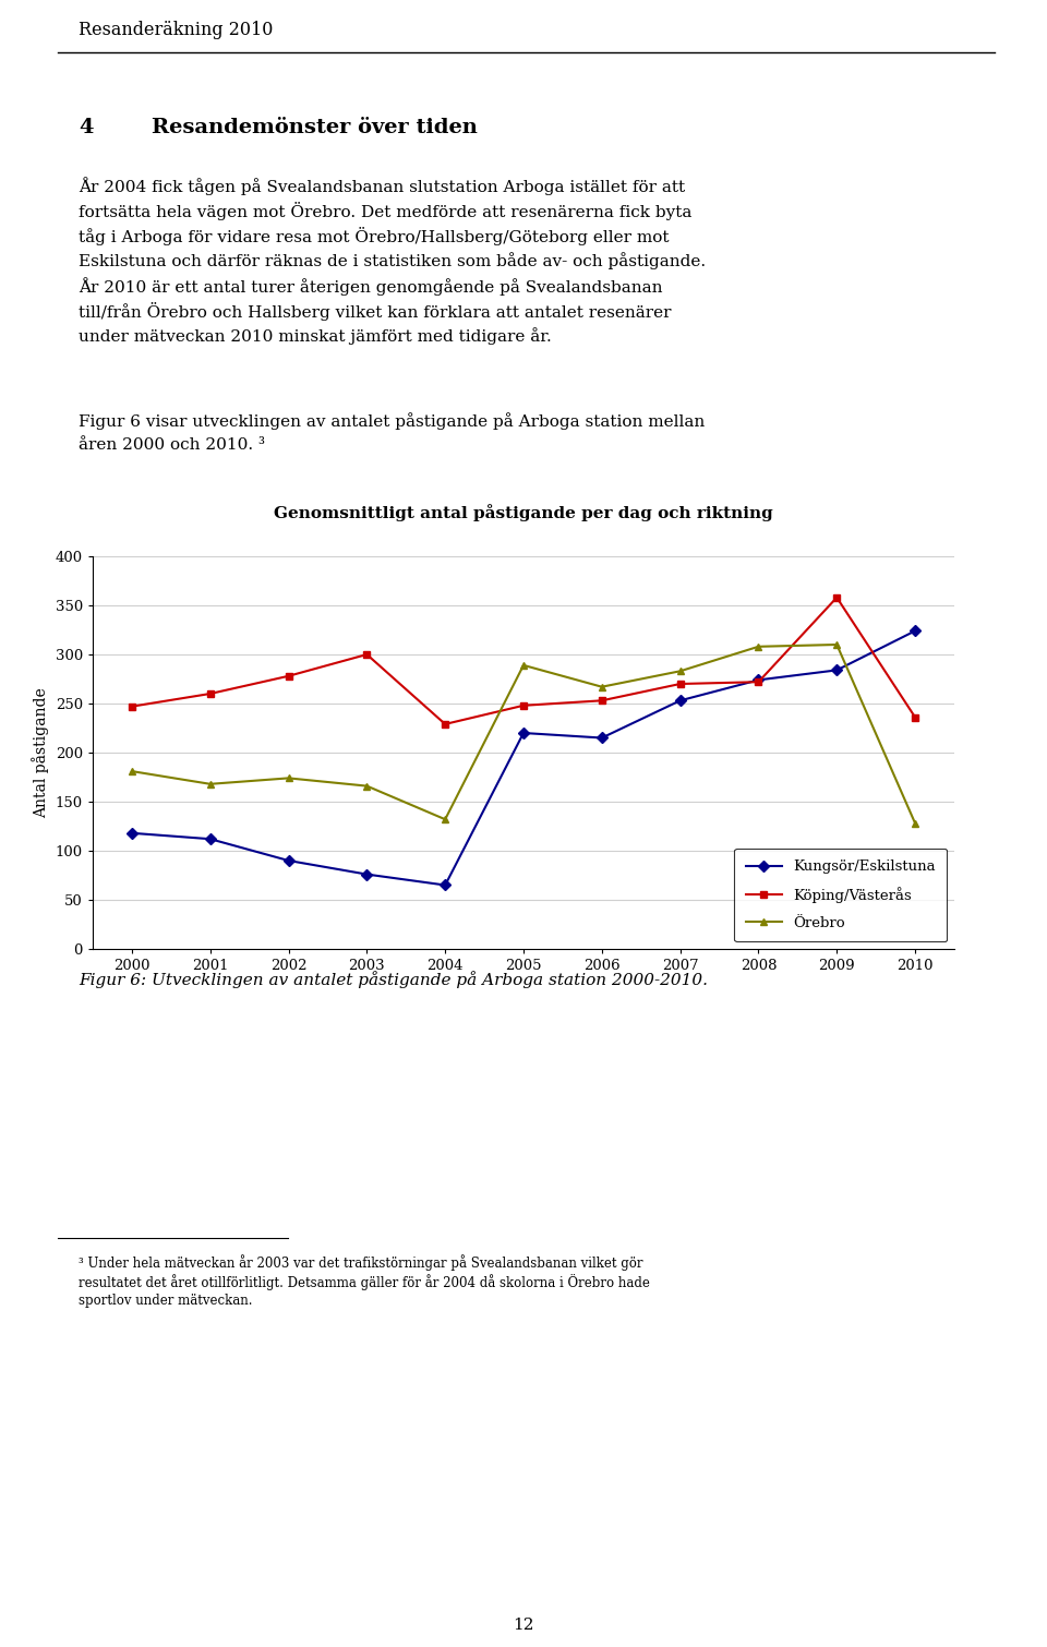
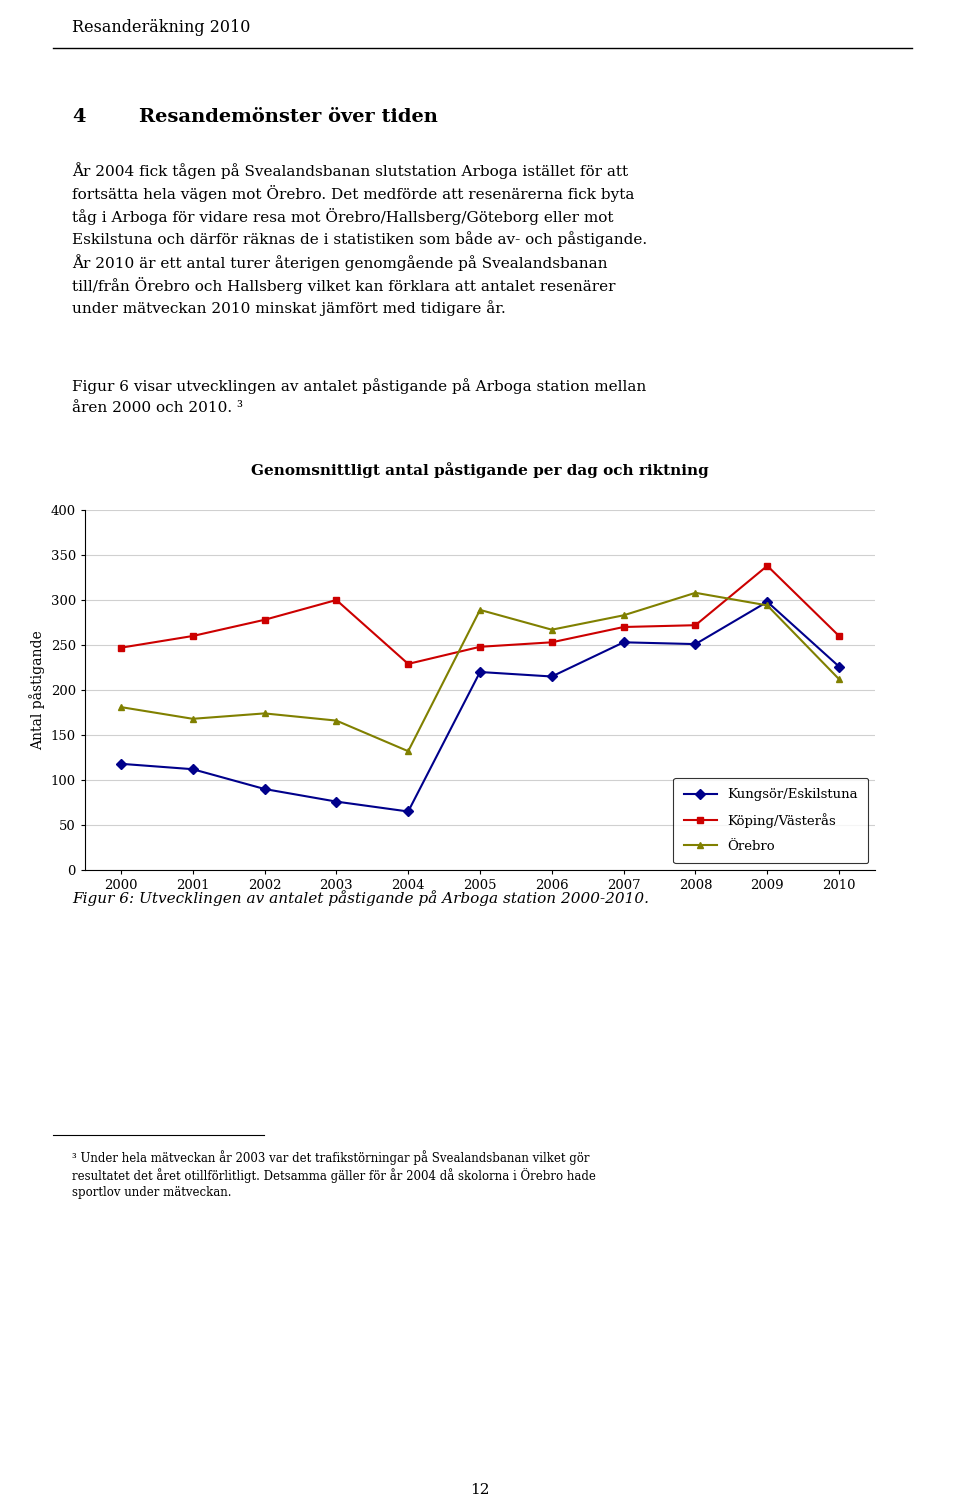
Kungsör/Eskilstuna/2008: 274 -> 251
Kungsör/Eskilstuna/2009: 284 -> 298
Köping/Västerås/2009: 358 -> 338
Örebro/2009: 310 -> 294
Kungsör/Eskilstuna/2010: 324 -> 226
Köping/Västerås/2010: 236 -> 260
Örebro/2010: 128 -> 212
